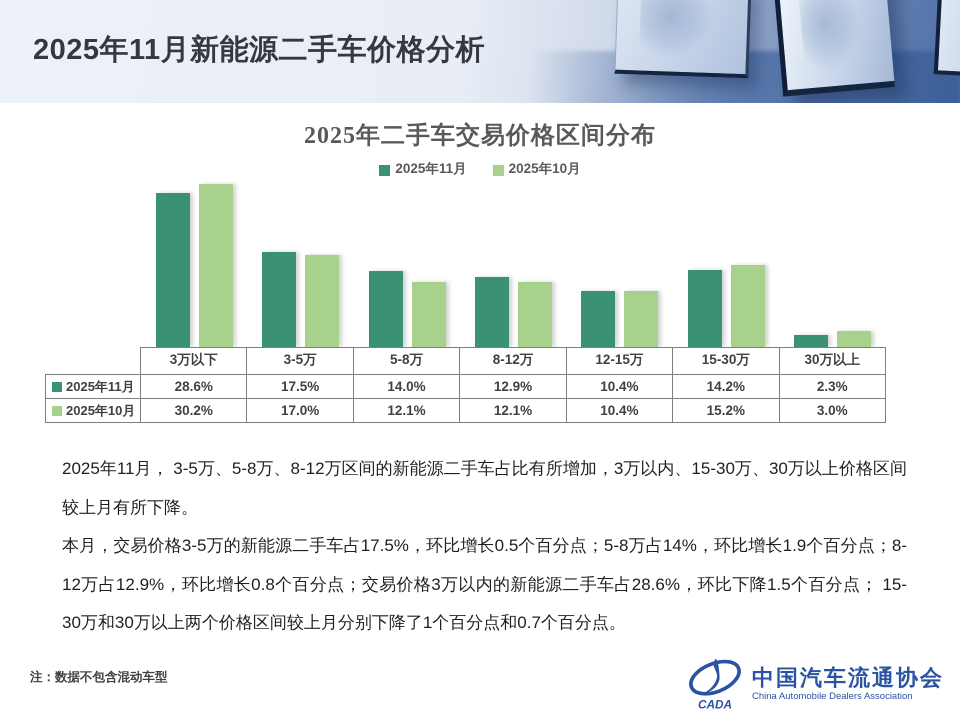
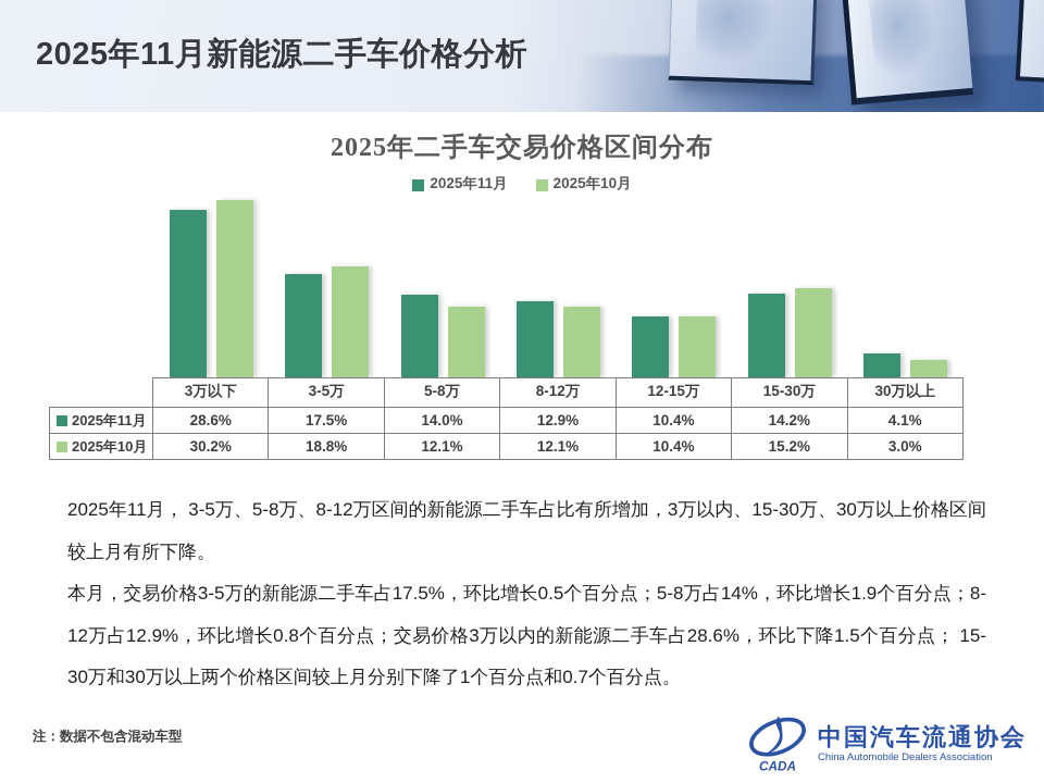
2025年10月/3-5万: 17.0% -> 18.8%
2025年11月/30万以上: 2.3% -> 4.1%
